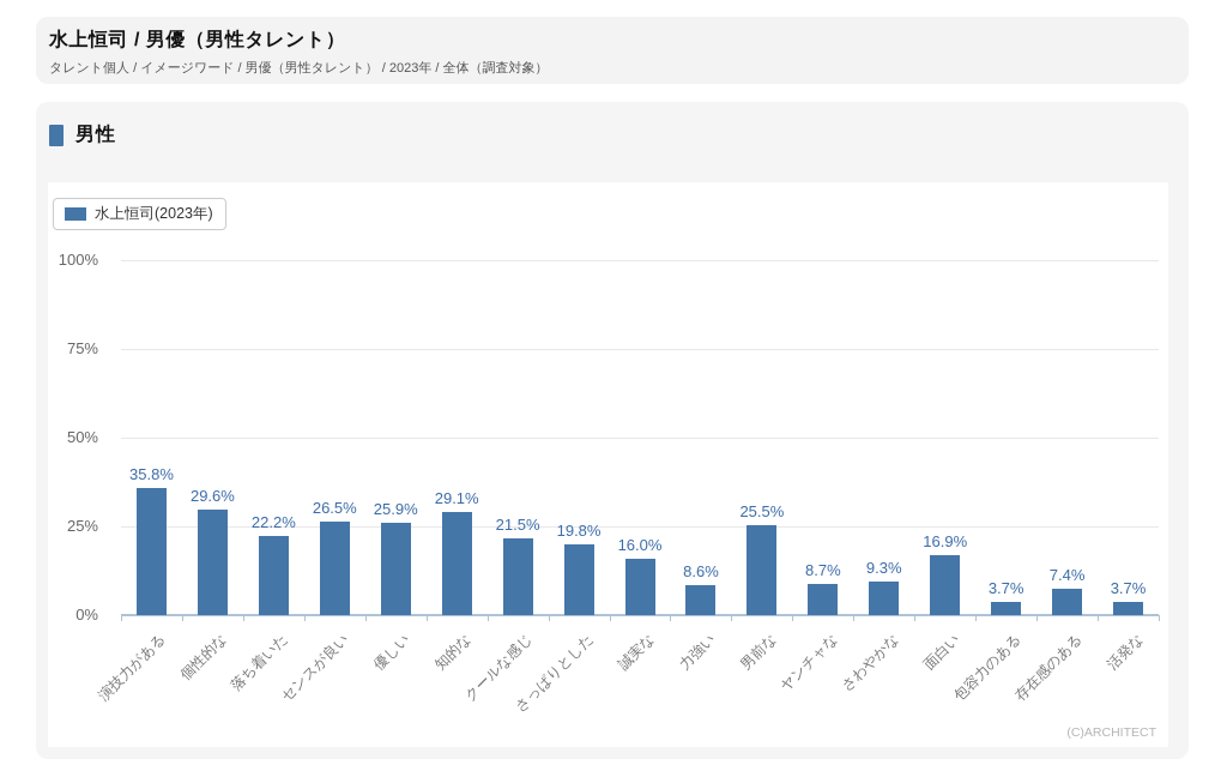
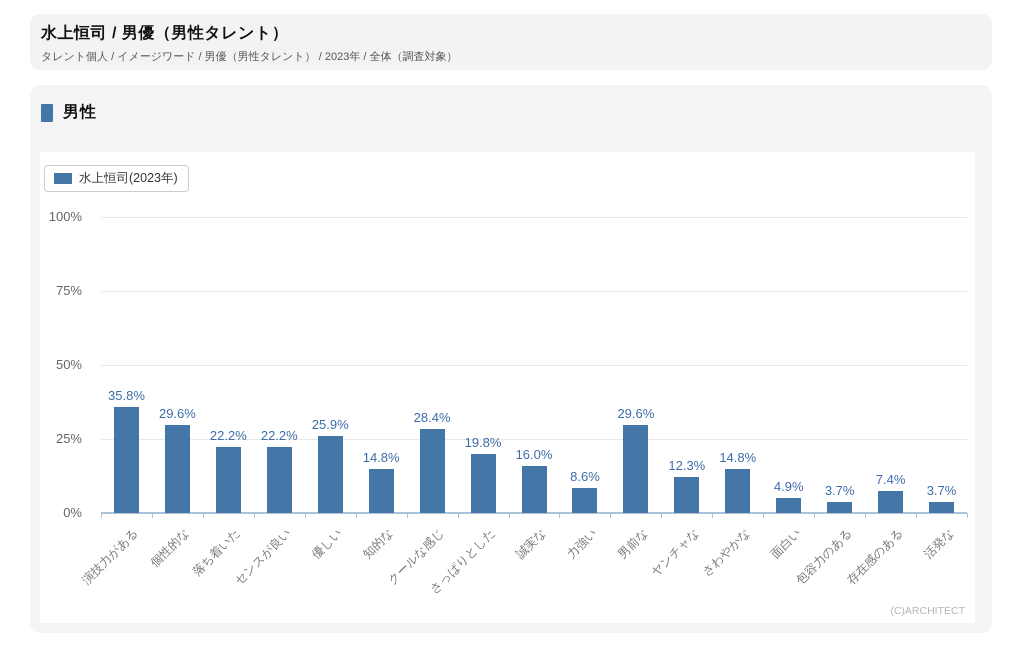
センスが良い: 26.5% -> 22.2%
知的な: 29.1% -> 14.8%
クールな感じ: 21.5% -> 28.4%
男前な: 25.5% -> 29.6%
ヤンチャな: 8.7% -> 12.3%
さわやかな: 9.3% -> 14.8%
面白い: 16.9% -> 4.9%
